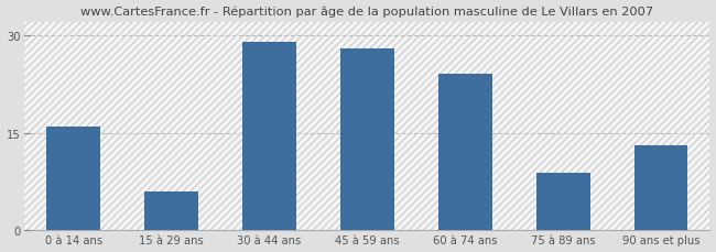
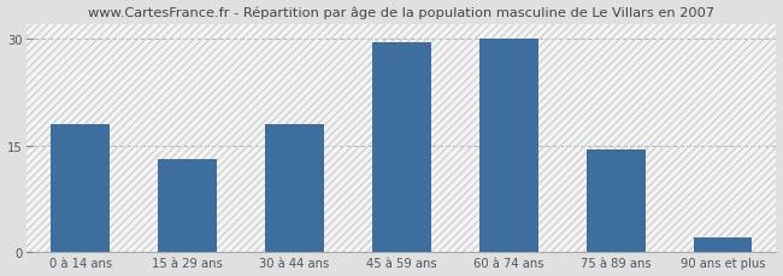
0 à 14 ans: 16.0 -> 18.0
15 à 29 ans: 6.0 -> 13.0
30 à 44 ans: 29.0 -> 18.0
45 à 59 ans: 28.0 -> 29.5
60 à 74 ans: 24.0 -> 30.0
75 à 89 ans: 8.8 -> 14.5
90 ans et plus: 13.0 -> 2.0
